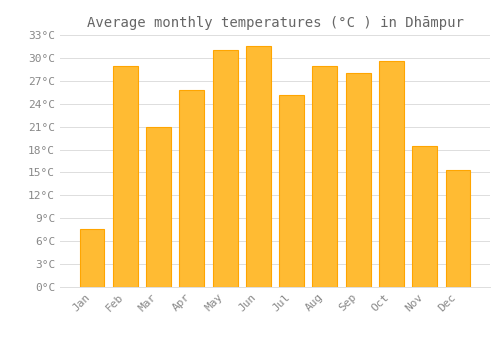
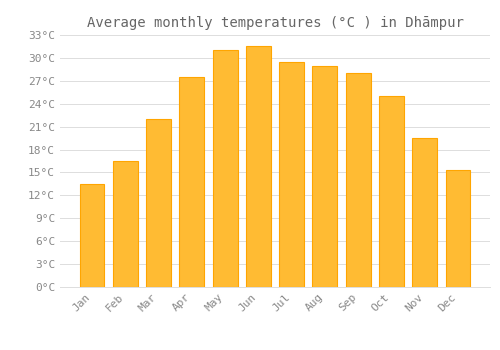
Jan: 7.6°C -> 13.5°C
Feb: 29.0°C -> 16.5°C
Mar: 21.0°C -> 22.0°C
Apr: 25.8°C -> 27.5°C
Jul: 25.2°C -> 29.5°C
Oct: 29.6°C -> 25.0°C
Nov: 18.4°C -> 19.5°C
